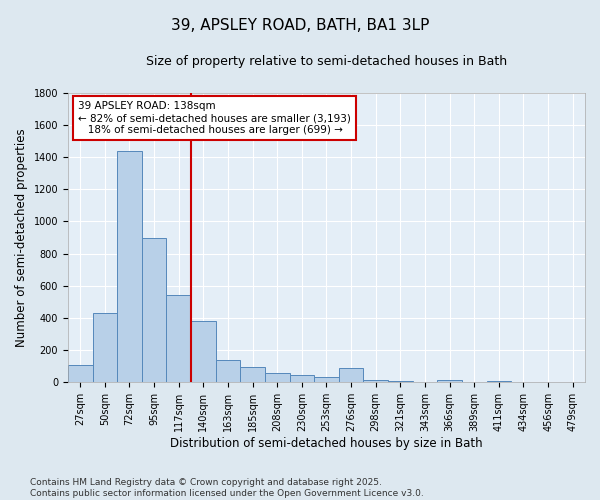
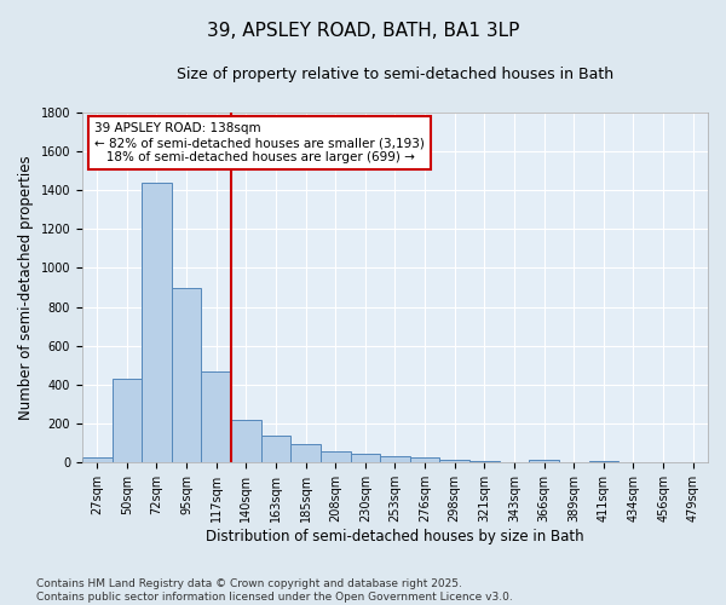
27sqm: 110 -> 20
117sqm: 540 -> 470
140sqm: 380 -> 220
276sqm: 90 -> 20
